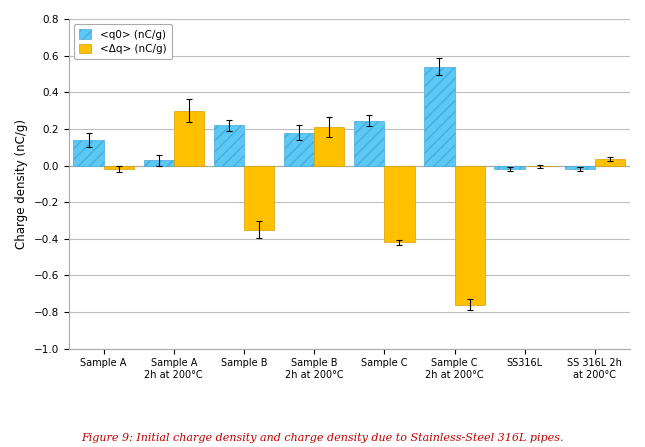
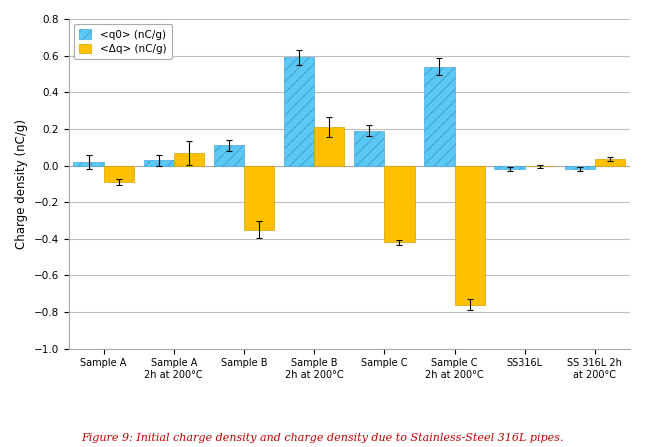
<q0> (nC/g)/Sample A: 0.14 -> 0.02
<Δq> (nC/g)/Sample A: -0.02 -> -0.09
<Δq> (nC/g)/Sample A 2h at 200°C: 0.30 -> 0.07
<q0> (nC/g)/Sample B: 0.22 -> 0.11
<q0> (nC/g)/Sample B 2h at 200°C: 0.18 -> 0.59
<q0> (nC/g)/Sample C: 0.24 -> 0.19
